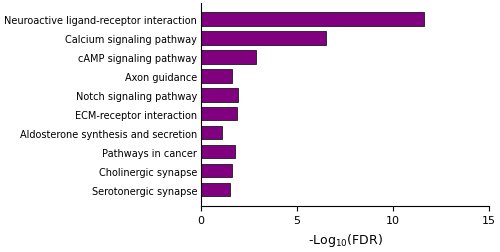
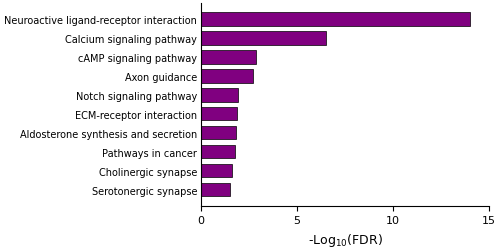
Neuroactive ligand-receptor interaction: 11.6 -> 14.0
Axon guidance: 1.6 -> 2.7
Aldosterone synthesis and secretion: 1.1 -> 1.8
